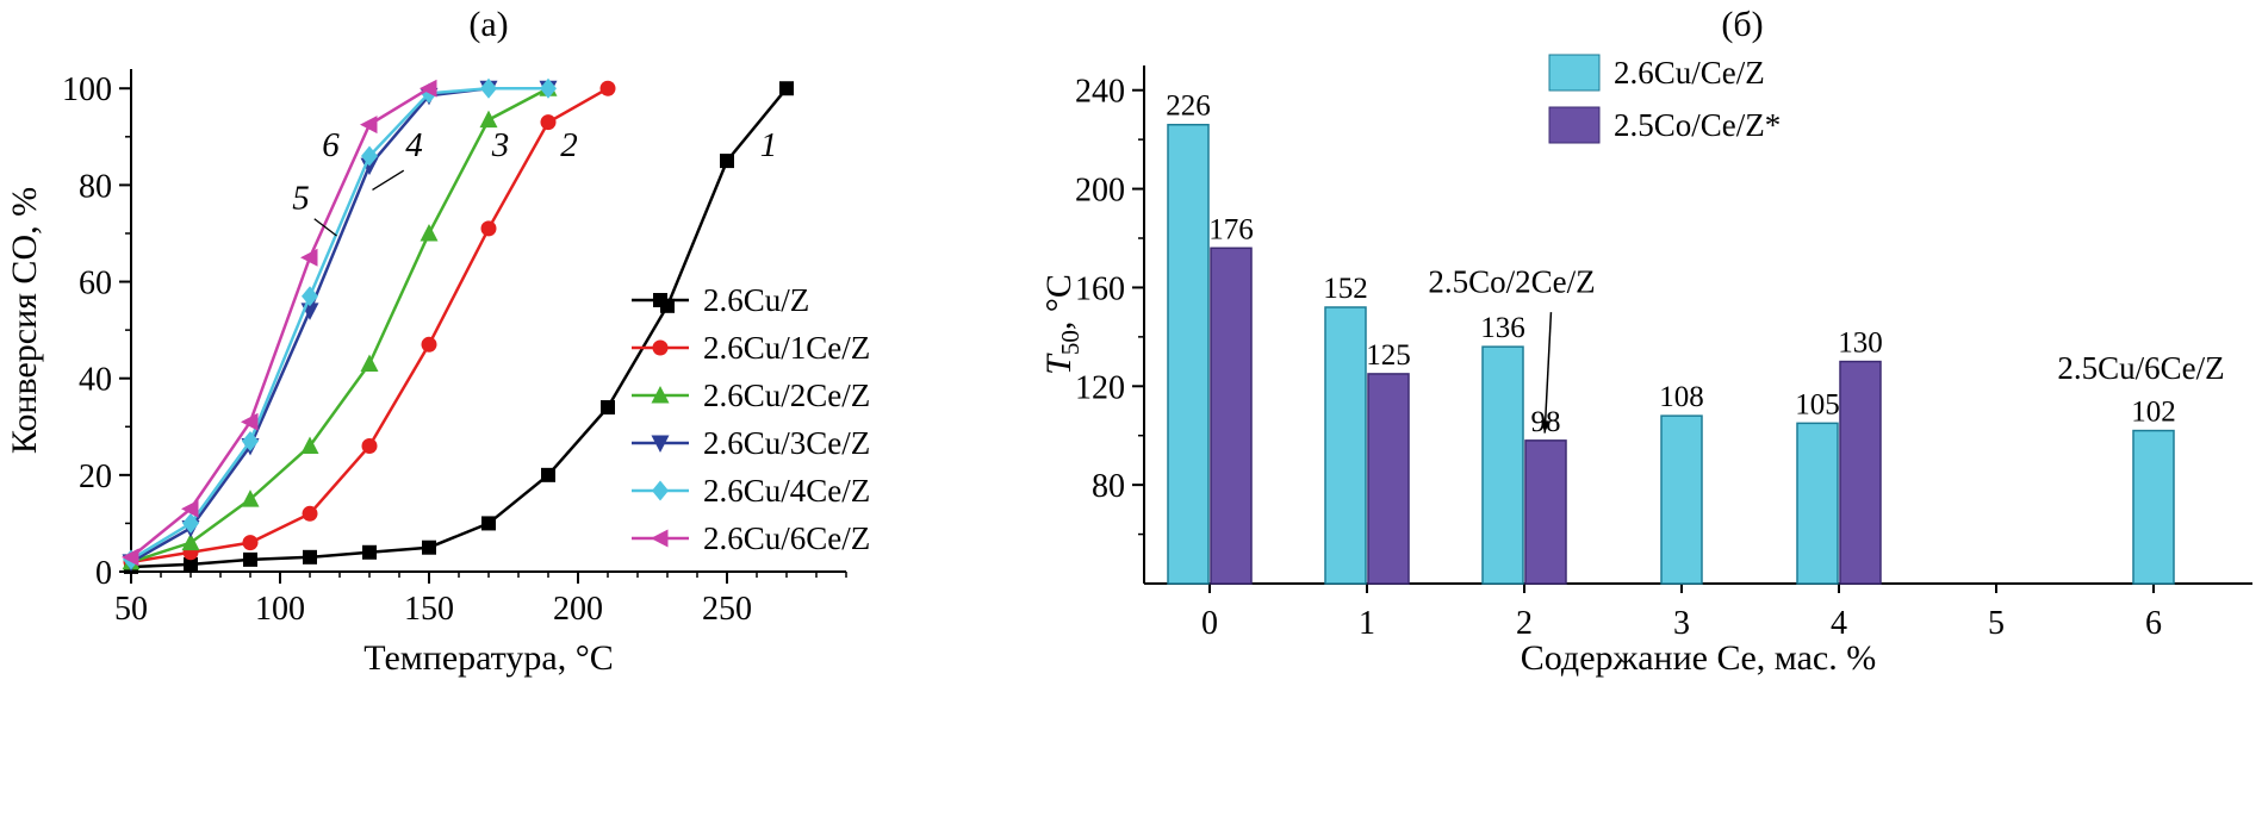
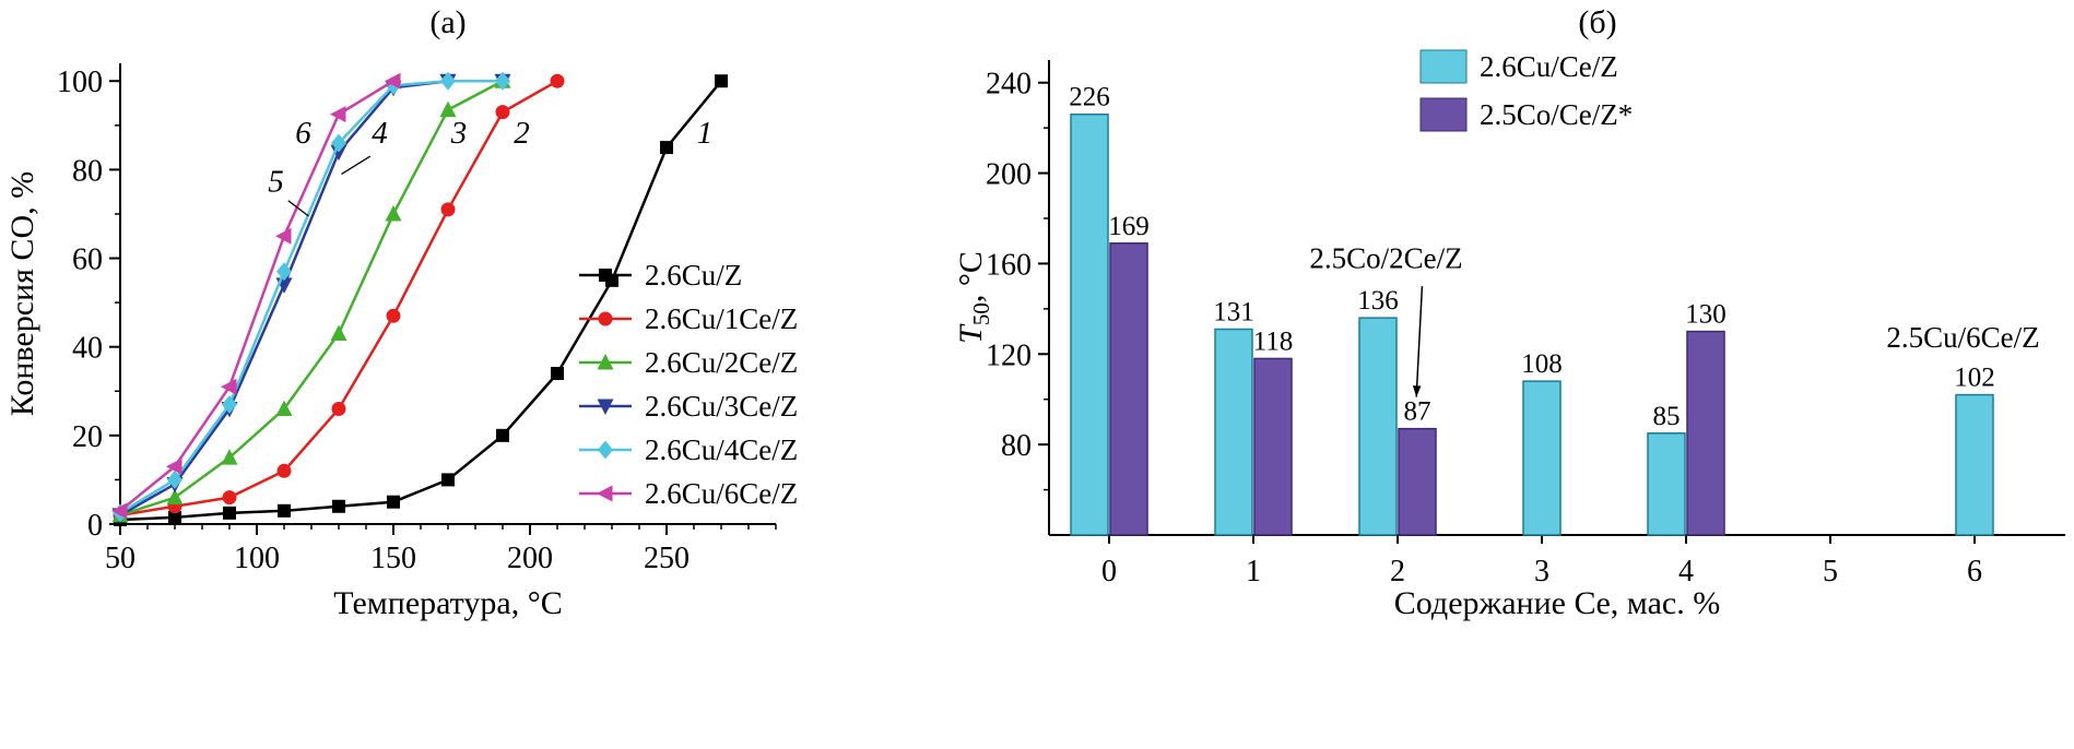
(б)/2.5Co/Ce/Z*/0: 176 -> 169
(б)/2.6Cu/Ce/Z/1: 152 -> 131
(б)/2.5Co/Ce/Z*/1: 125 -> 118
(б)/2.5Co/Ce/Z*/2: 98 -> 87
(б)/2.6Cu/Ce/Z/4: 105 -> 85
